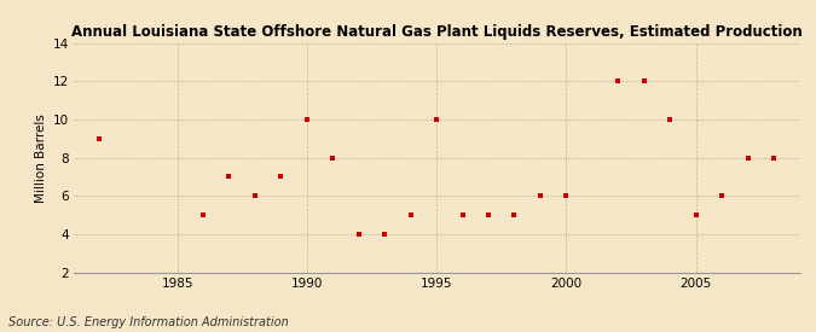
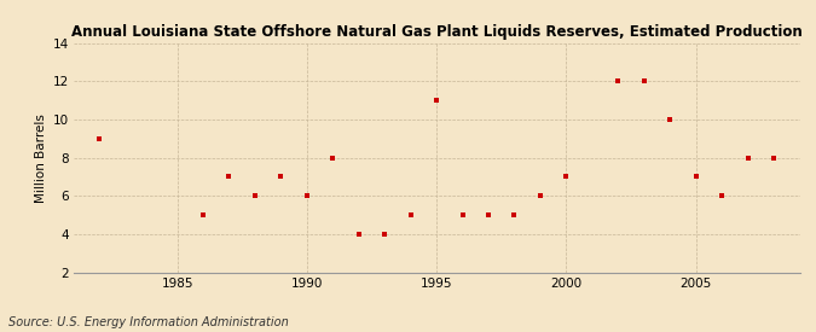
1990: 10 -> 6
1995: 10 -> 11
2000: 6 -> 7
2005: 5 -> 7
